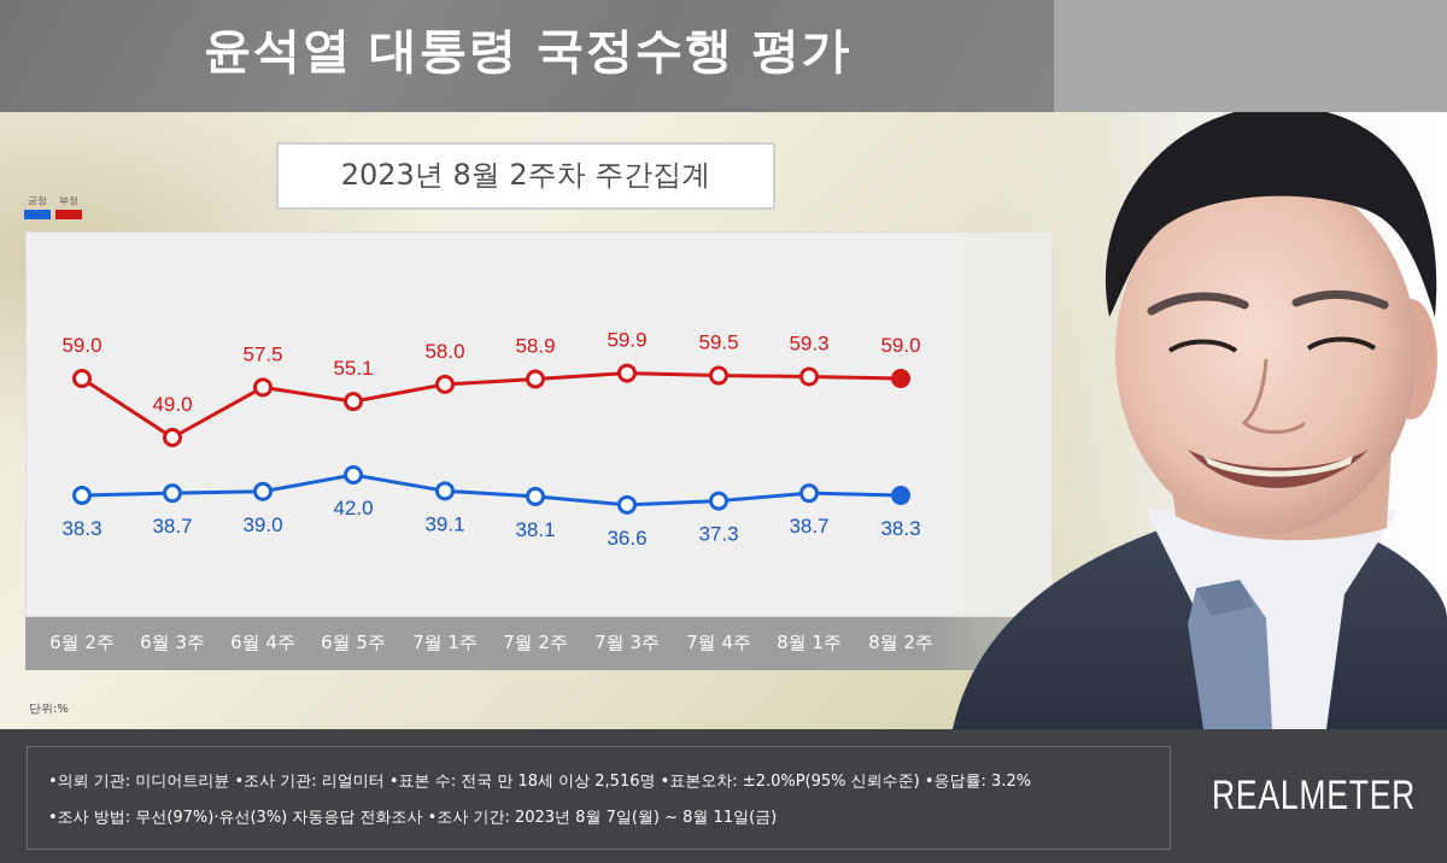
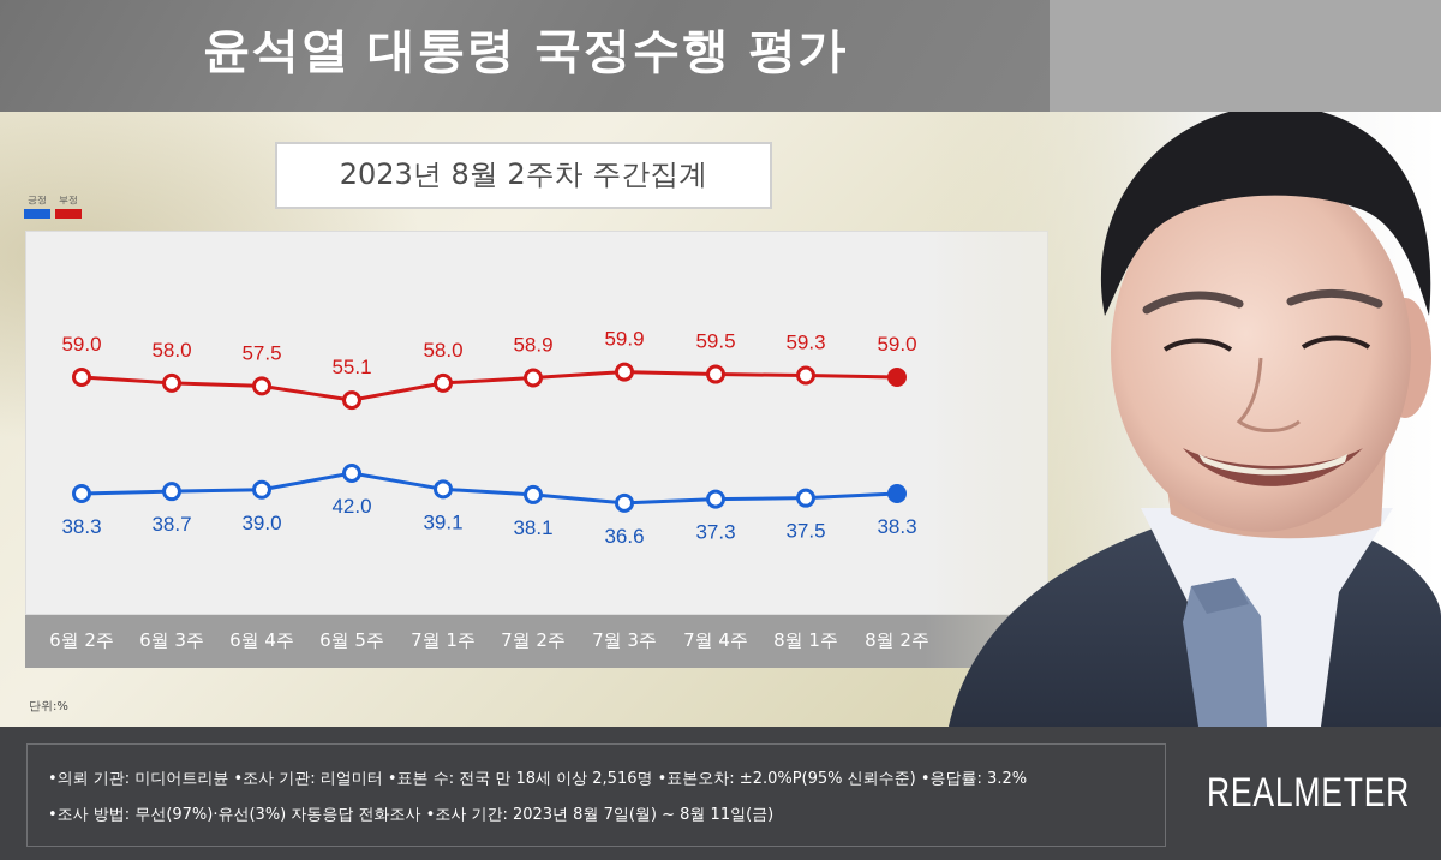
부정/6월 3주: 49.0 -> 58.0
긍정/8월 1주: 38.7 -> 37.5
